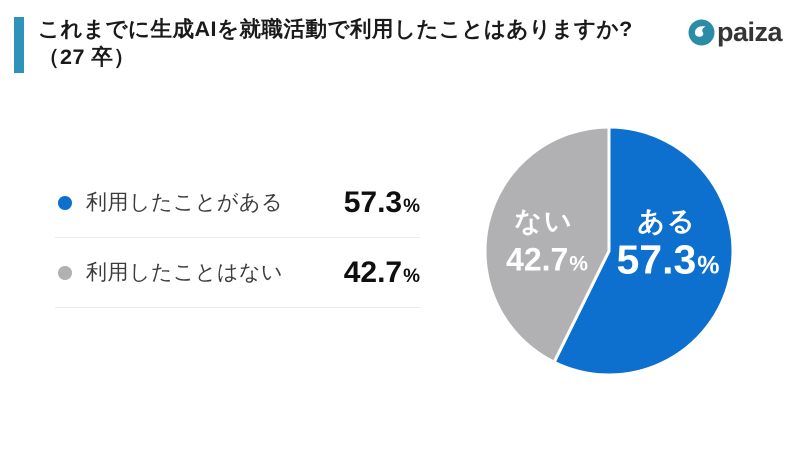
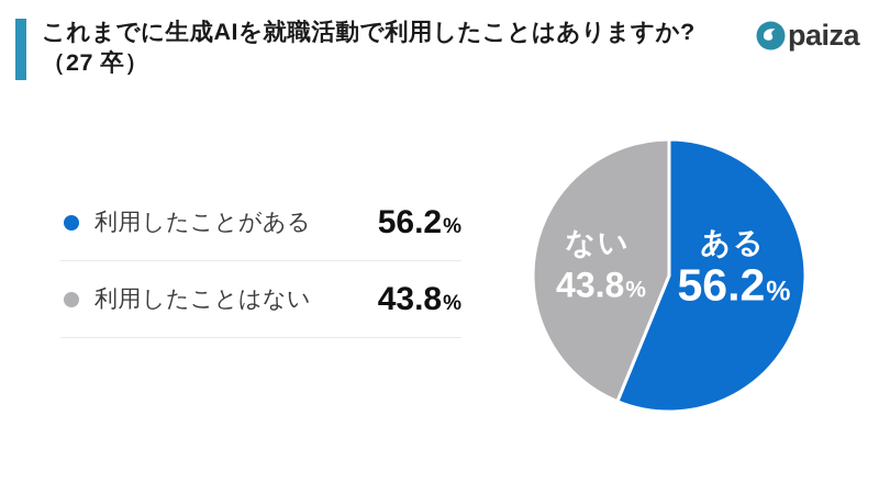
ある: 57.3 -> 56.2
ない: 42.7 -> 43.8
